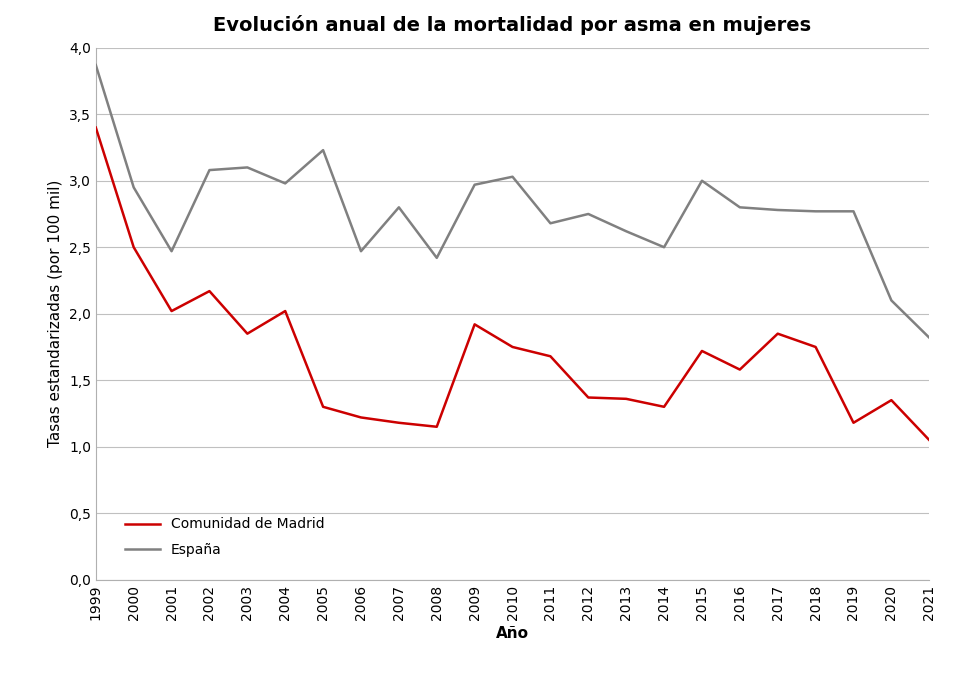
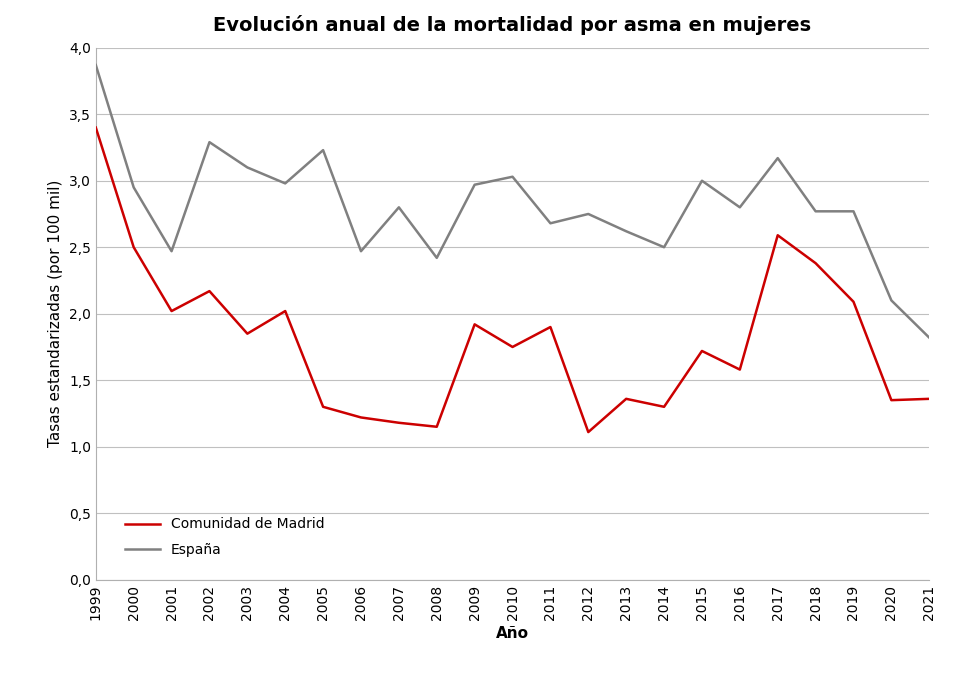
España/2002: 3,08 -> 3,29
Comunidad de Madrid/2011: 1,68 -> 1,90
Comunidad de Madrid/2012: 1,37 -> 1,11
Comunidad de Madrid/2017: 1,85 -> 2,59
España/2017: 2,78 -> 3,17
Comunidad de Madrid/2018: 1,75 -> 2,38
Comunidad de Madrid/2019: 1,18 -> 2,09
Comunidad de Madrid/2021: 1,05 -> 1,36
